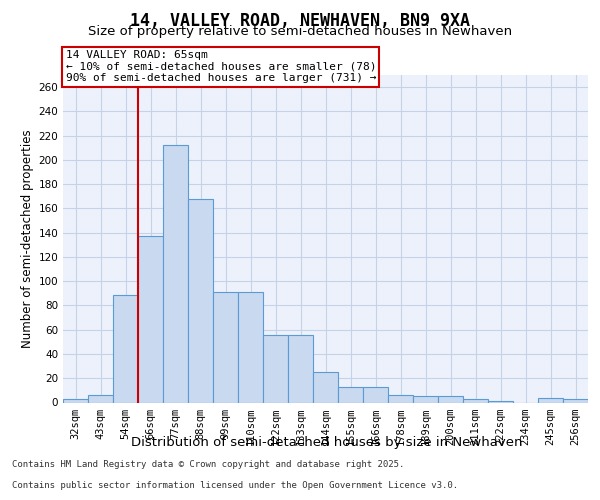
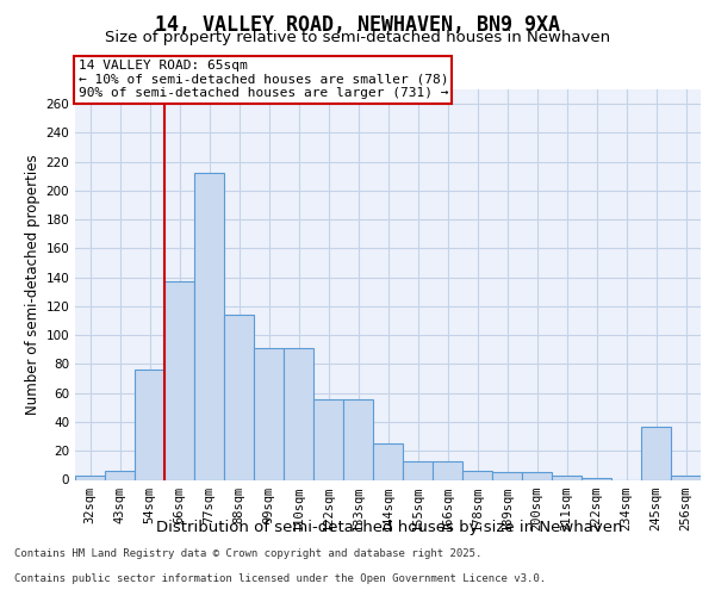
54sqm: 89 -> 76
88sqm: 168 -> 114
245sqm: 4 -> 37
